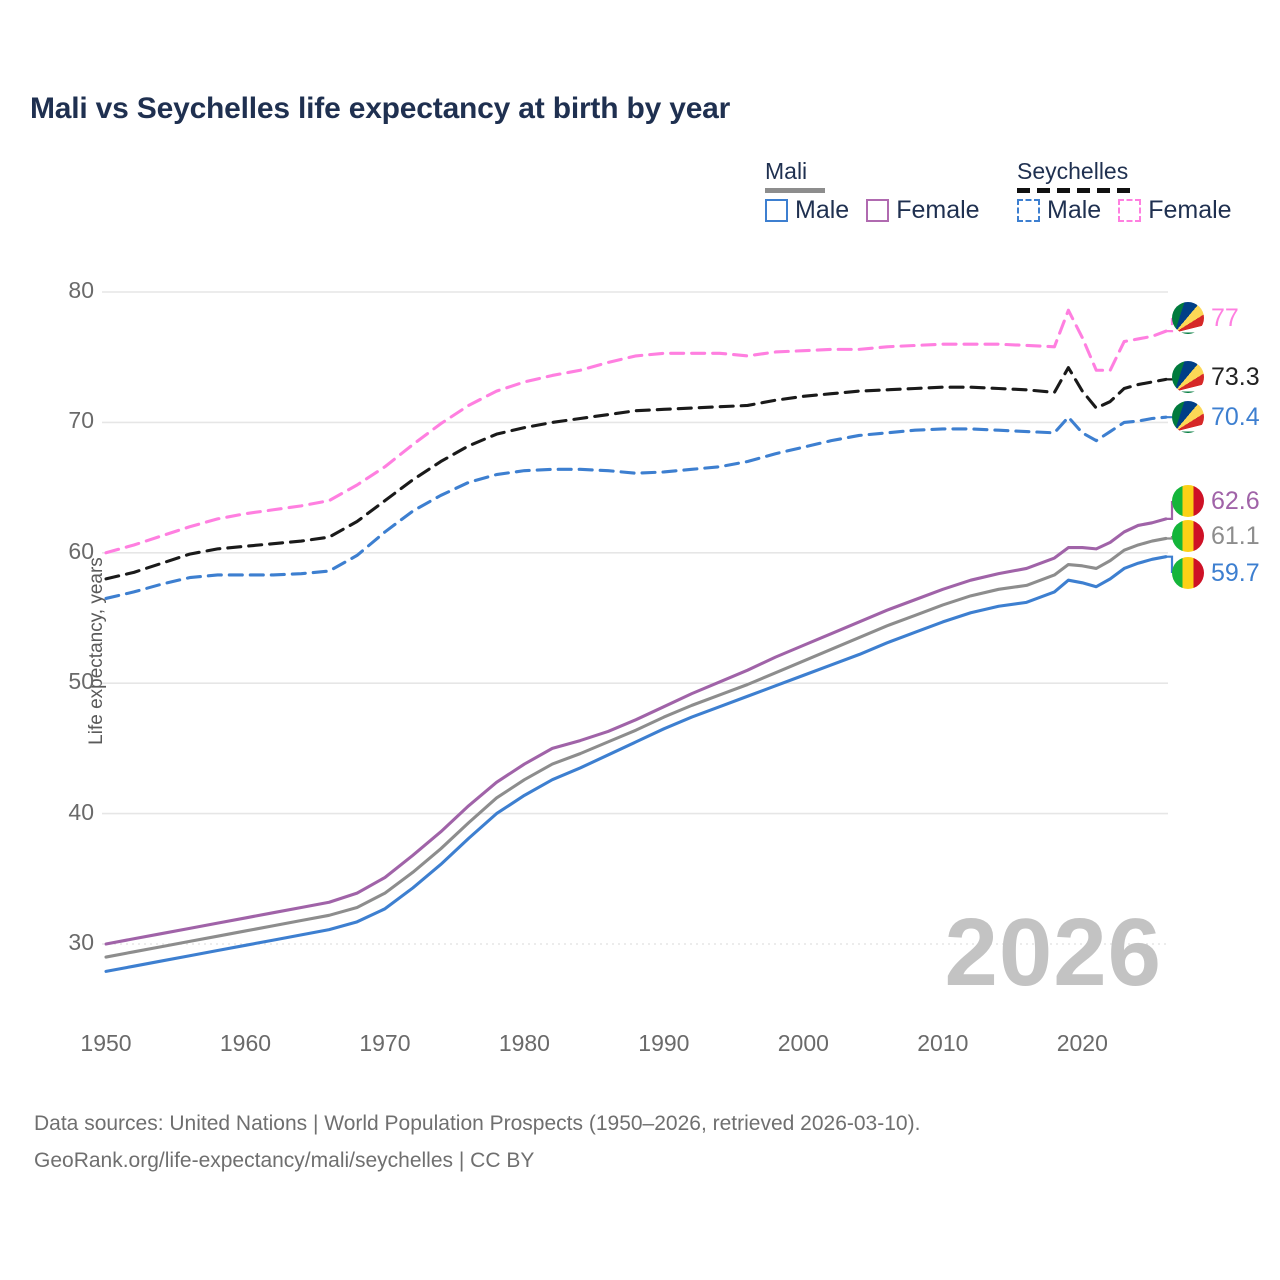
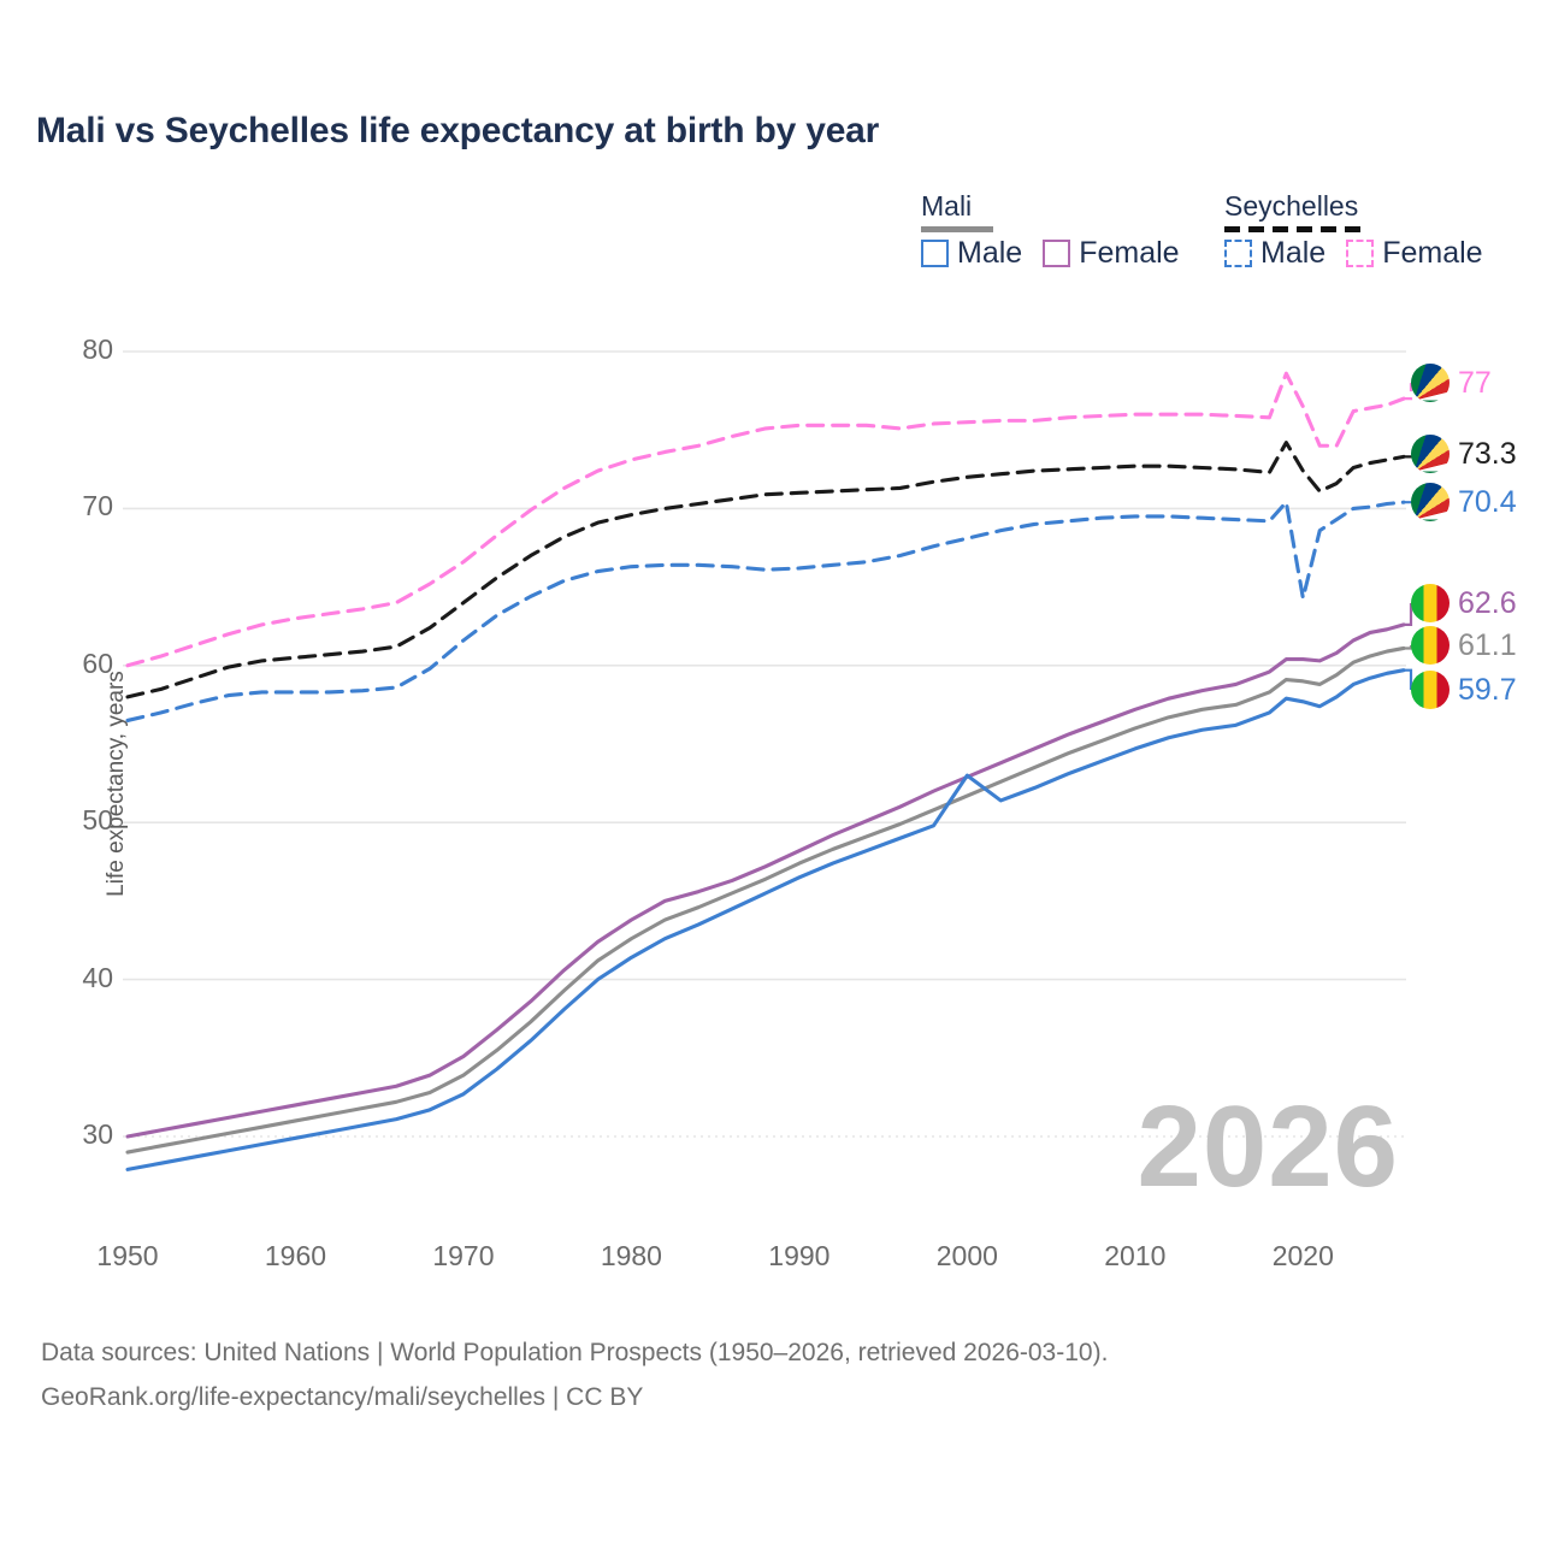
Mali Male/2000: 50.6 -> 53.0
Seychelles Male/2020: 69.2 -> 64.3
